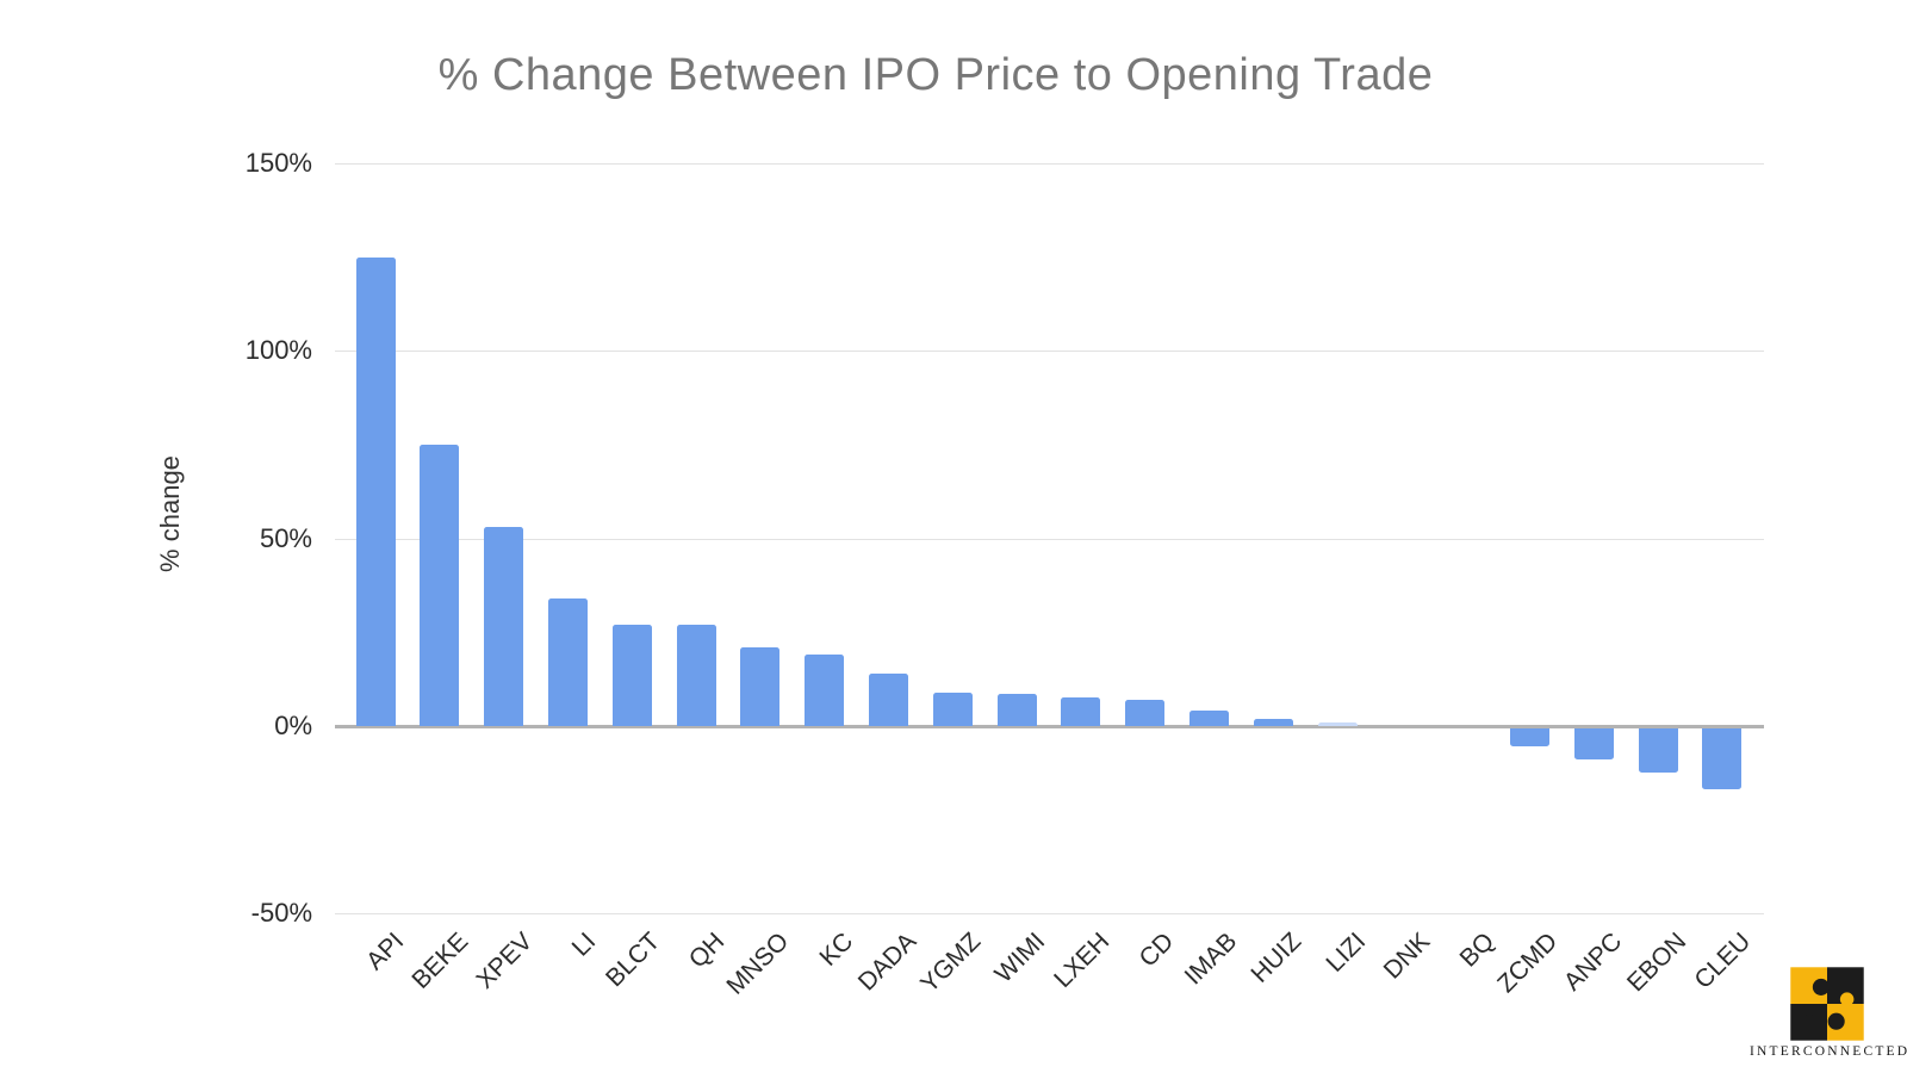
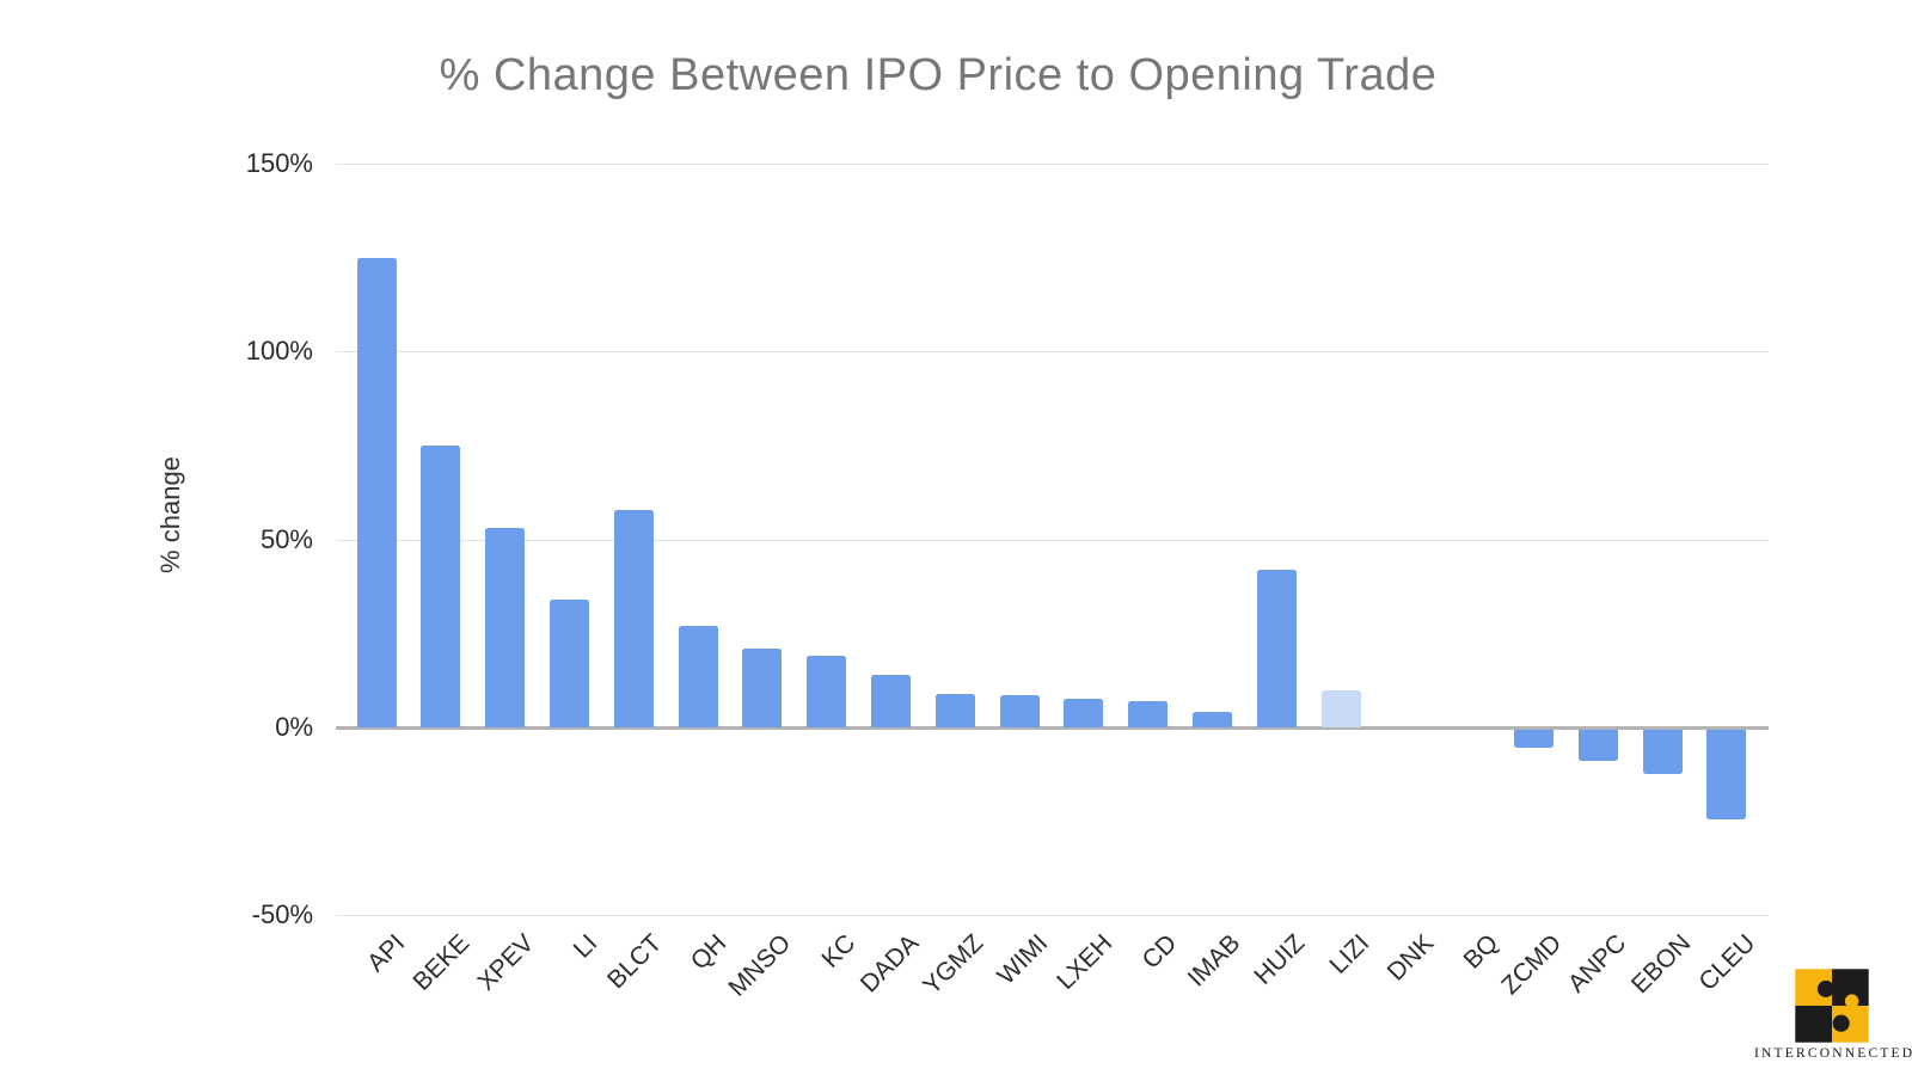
BLCT: 27% -> 58%
HUIZ: 2% -> 42%
LIZI: 1% -> 10%
CLEU: -16% -> -24%
